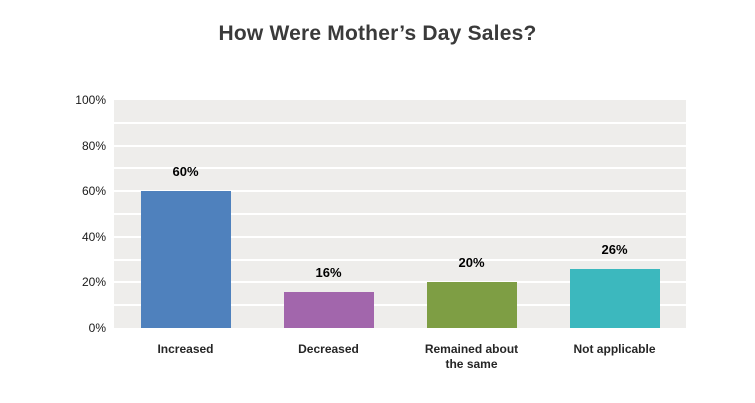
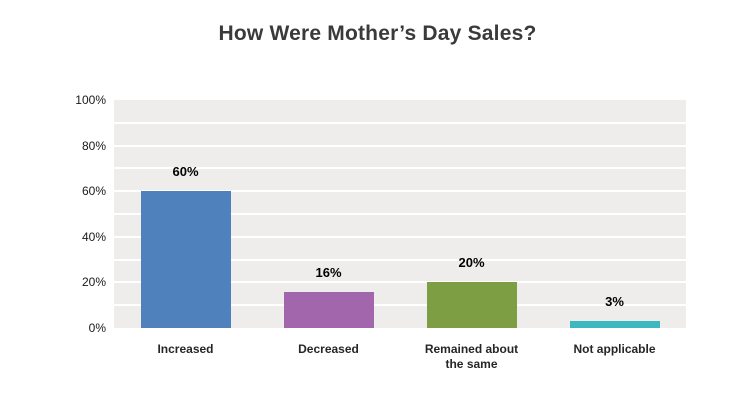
Not applicable: 26% -> 3%
